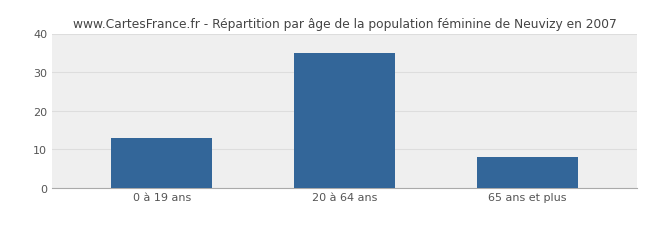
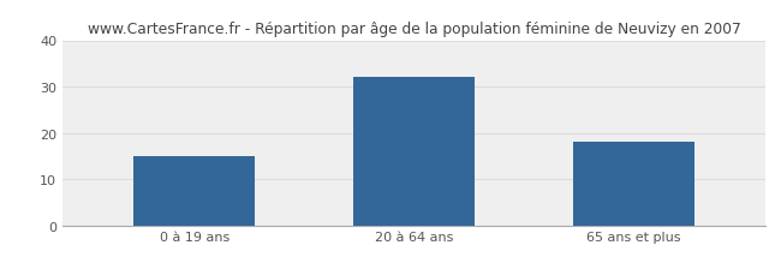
0 à 19 ans: 13 -> 15
20 à 64 ans: 35 -> 32
65 ans et plus: 8 -> 18
